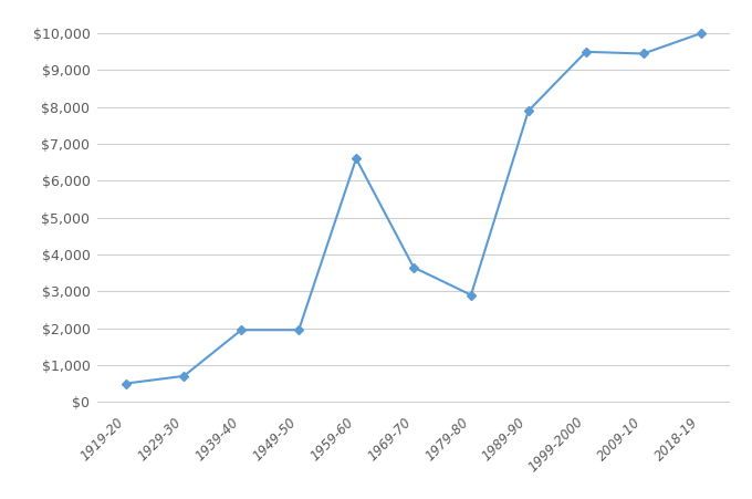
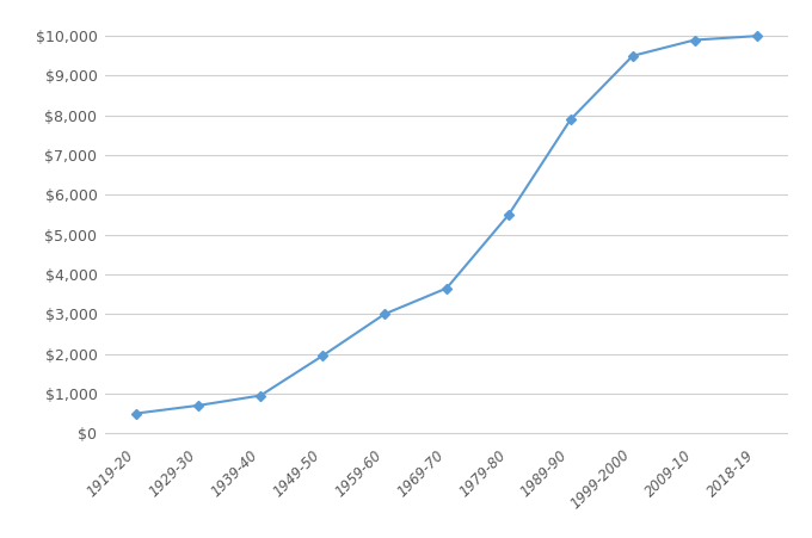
1939-40: $1,950 -> $950
1959-60: $6,600 -> $3,000
1979-80: $2,900 -> $5,500
2009-10: $9,450 -> $9,900
